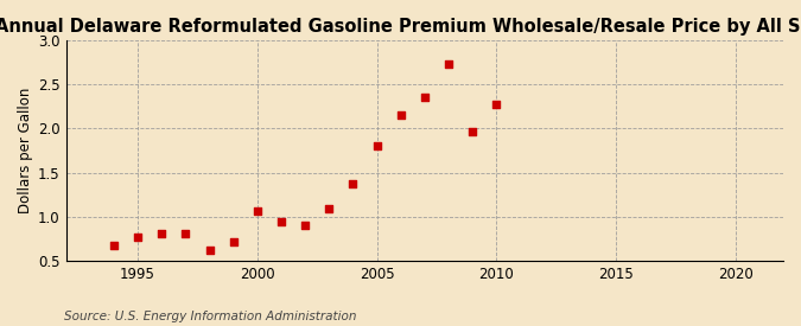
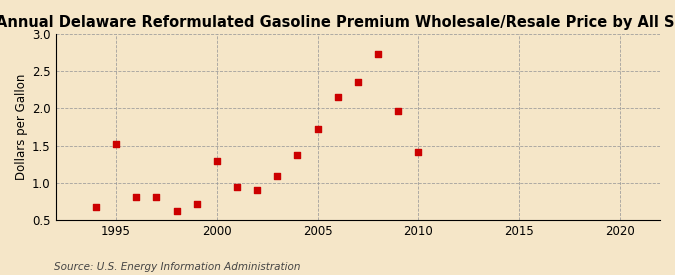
1995: 0.77 -> 1.52
2000: 1.06 -> 1.30
2005: 1.80 -> 1.72
2010: 2.28 -> 1.42
